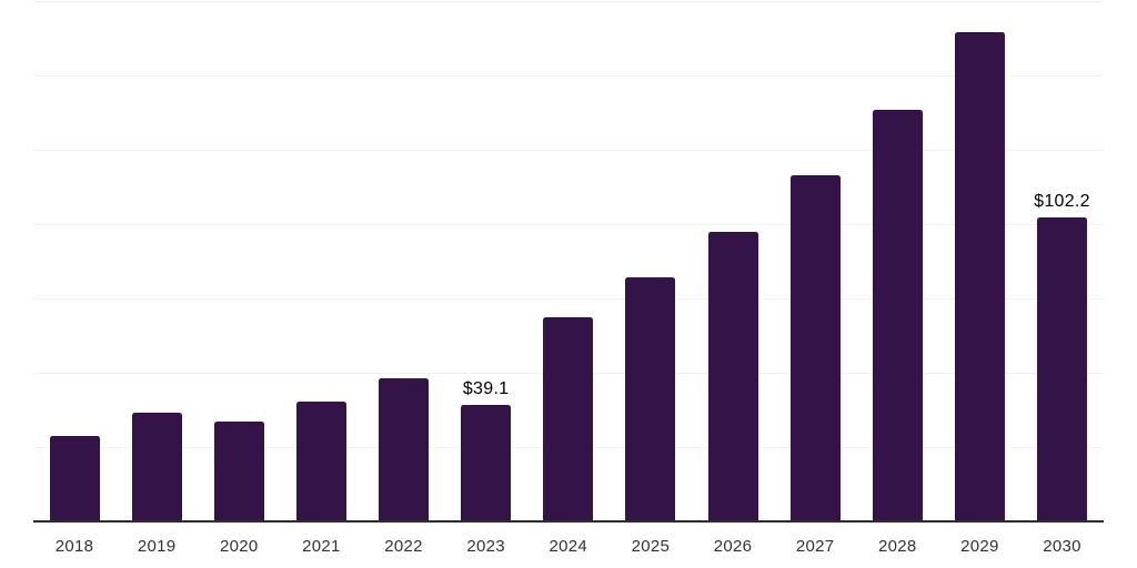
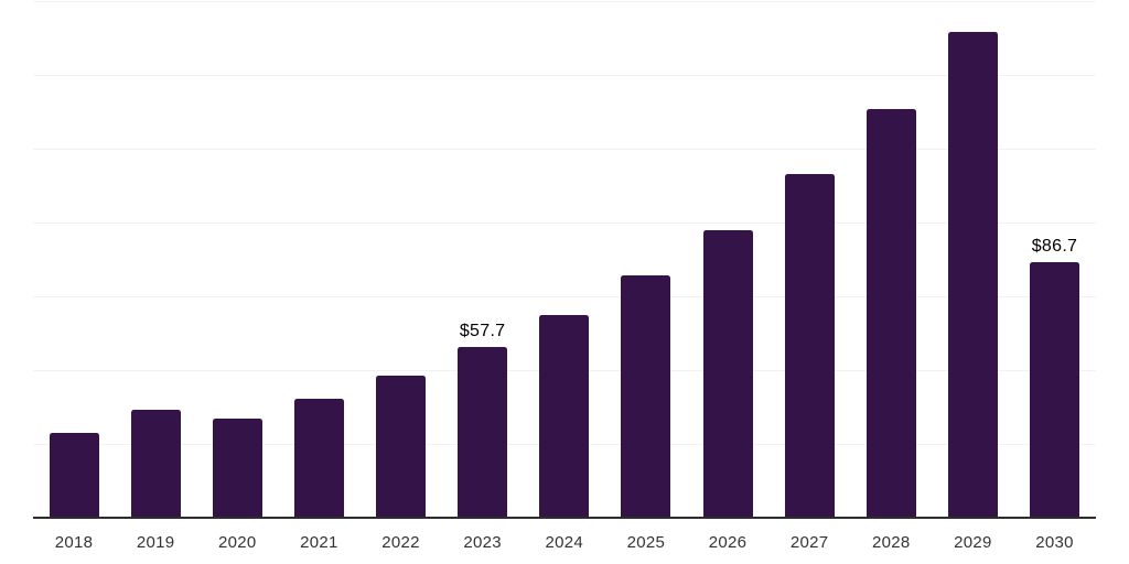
2023: $39.1 -> $57.7
2030: $102.2 -> $86.7
